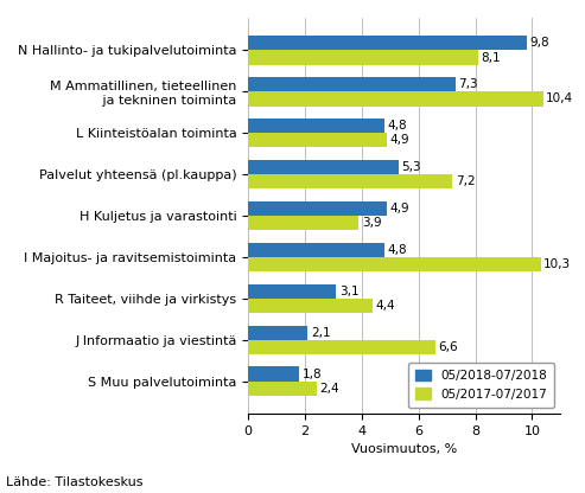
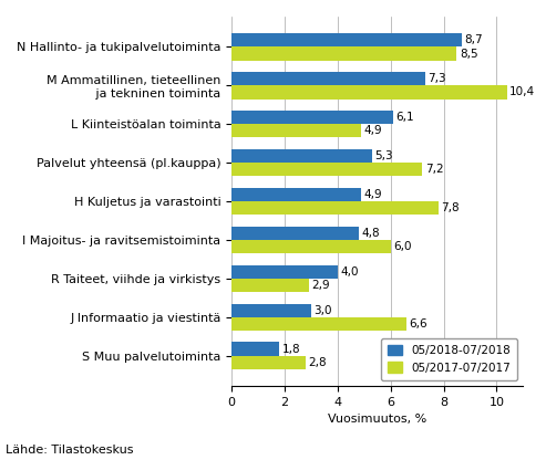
05/2018-07/2018/N Hallinto- ja tukipalvelutoiminta: 9,8 -> 8,7
05/2017-07/2017/N Hallinto- ja tukipalvelutoiminta: 8,1 -> 8,5
05/2018-07/2018/L Kiinteistöalan toiminta: 4,8 -> 6,1
05/2017-07/2017/H Kuljetus ja varastointi: 3,9 -> 7,8
05/2017-07/2017/I Majoitus- ja ravitsemistoiminta: 10,3 -> 6,0
05/2018-07/2018/R Taiteet, viihde ja virkistys: 3,1 -> 4,0
05/2017-07/2017/R Taiteet, viihde ja virkistys: 4,4 -> 2,9
05/2018-07/2018/J Informaatio ja viestintä: 2,1 -> 3,0
05/2017-07/2017/S Muu palvelutoiminta: 2,4 -> 2,8
